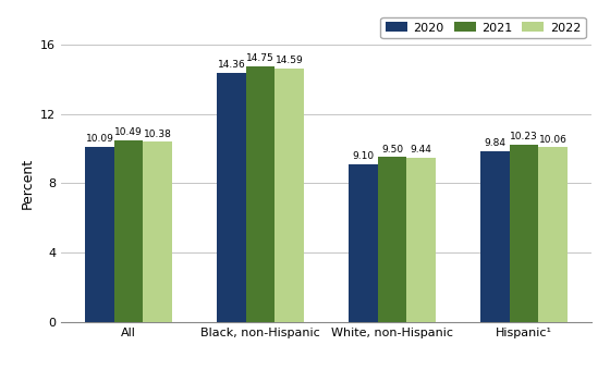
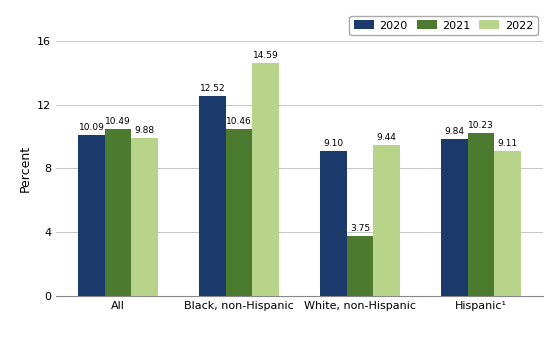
2022/All: 10.38 -> 9.88
2020/Black, non-Hispanic: 14.36 -> 12.52
2021/Black, non-Hispanic: 14.75 -> 10.46
2021/White, non-Hispanic: 9.50 -> 3.75
2022/Hispanic¹: 10.06 -> 9.11
